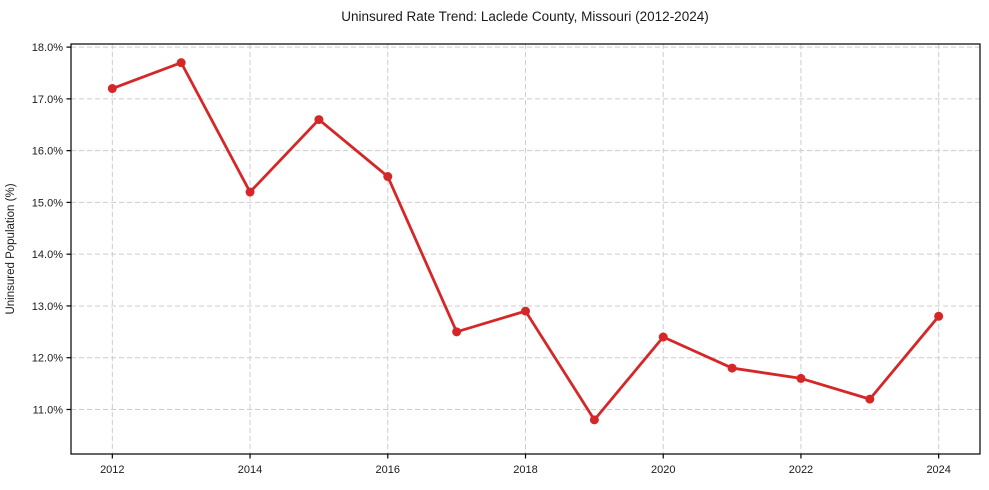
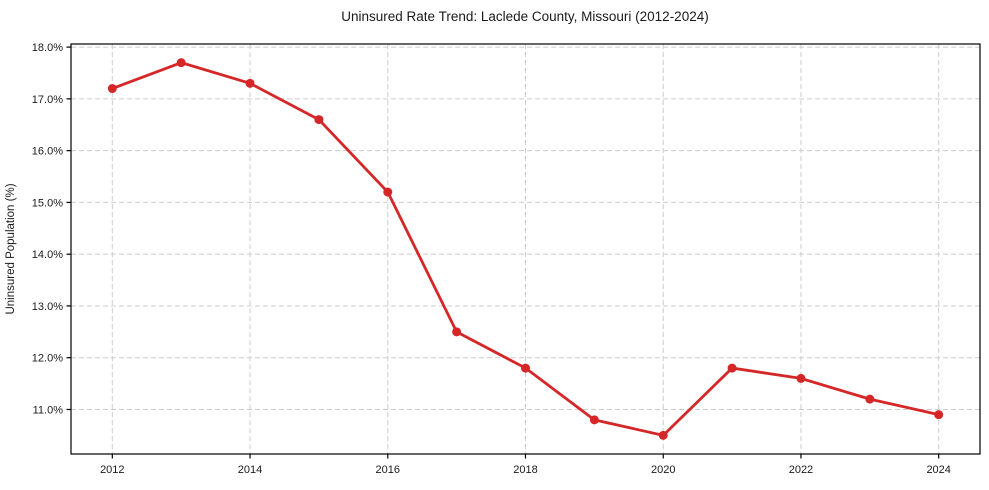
2014: 15.2% -> 17.3%
2016: 15.5% -> 15.2%
2018: 12.9% -> 11.8%
2020: 12.4% -> 10.5%
2024: 12.8% -> 10.9%
